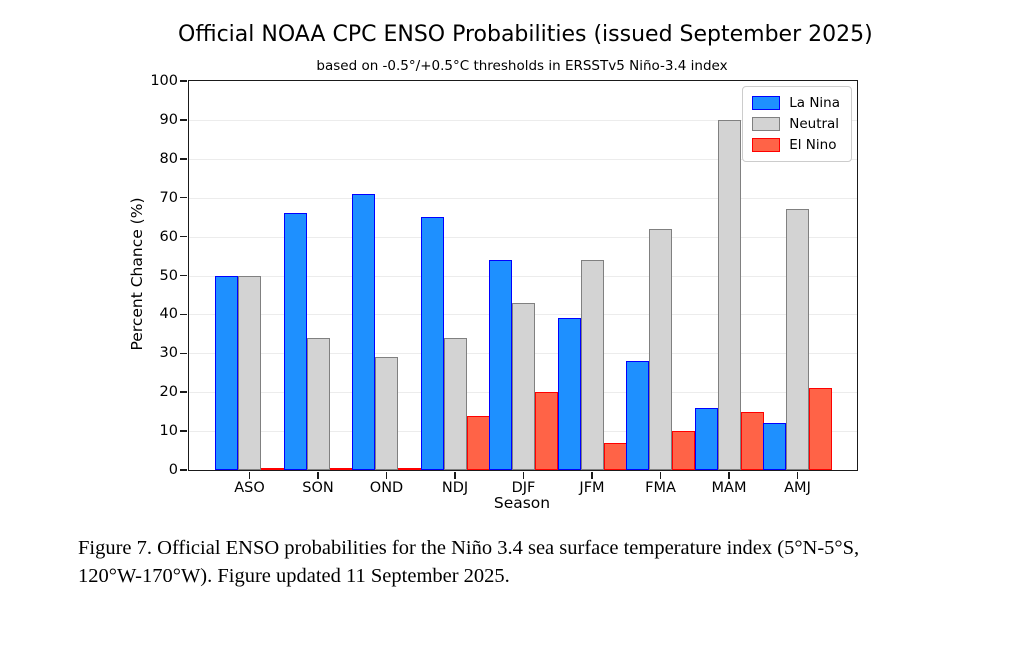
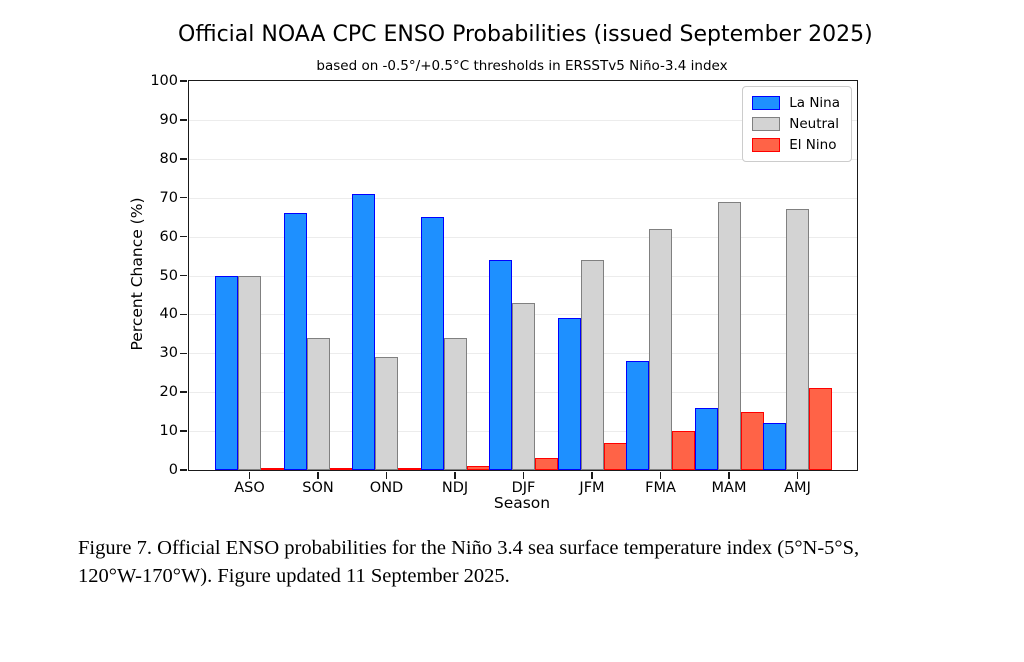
El Nino/NDJ: 14 -> 1
El Nino/DJF: 20 -> 3
Neutral/MAM: 90 -> 69
